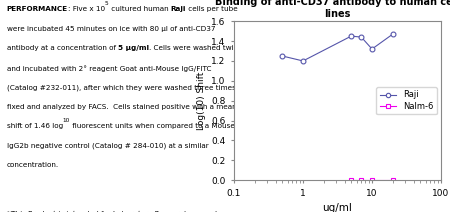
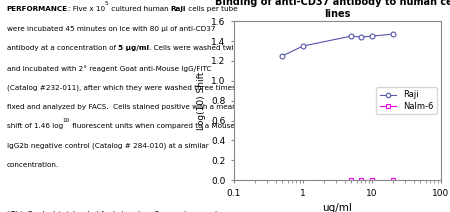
Raji/1: 1.20 -> 1.35
Raji/10: 1.32 -> 1.45
